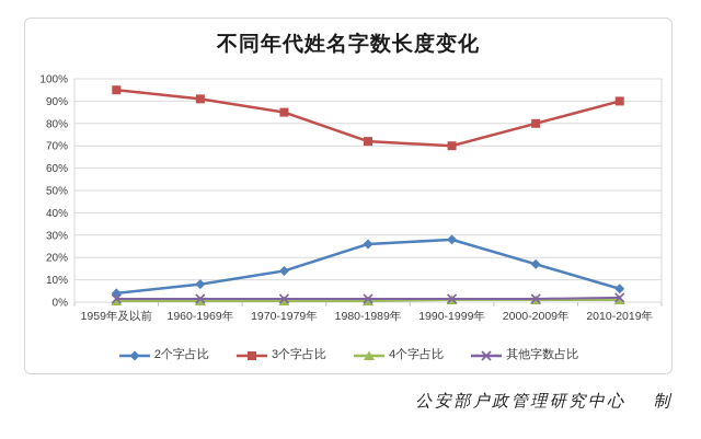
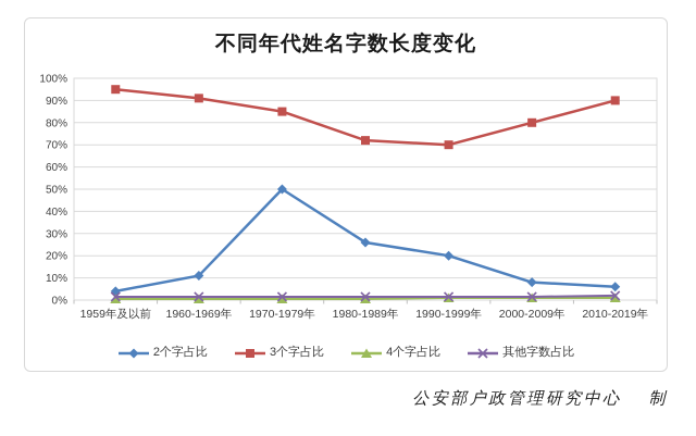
2个字占比/1960-1969年: 8% -> 11%
2个字占比/1970-1979年: 14% -> 50%
2个字占比/1990-1999年: 28% -> 20%
2个字占比/2000-2009年: 17% -> 8%
